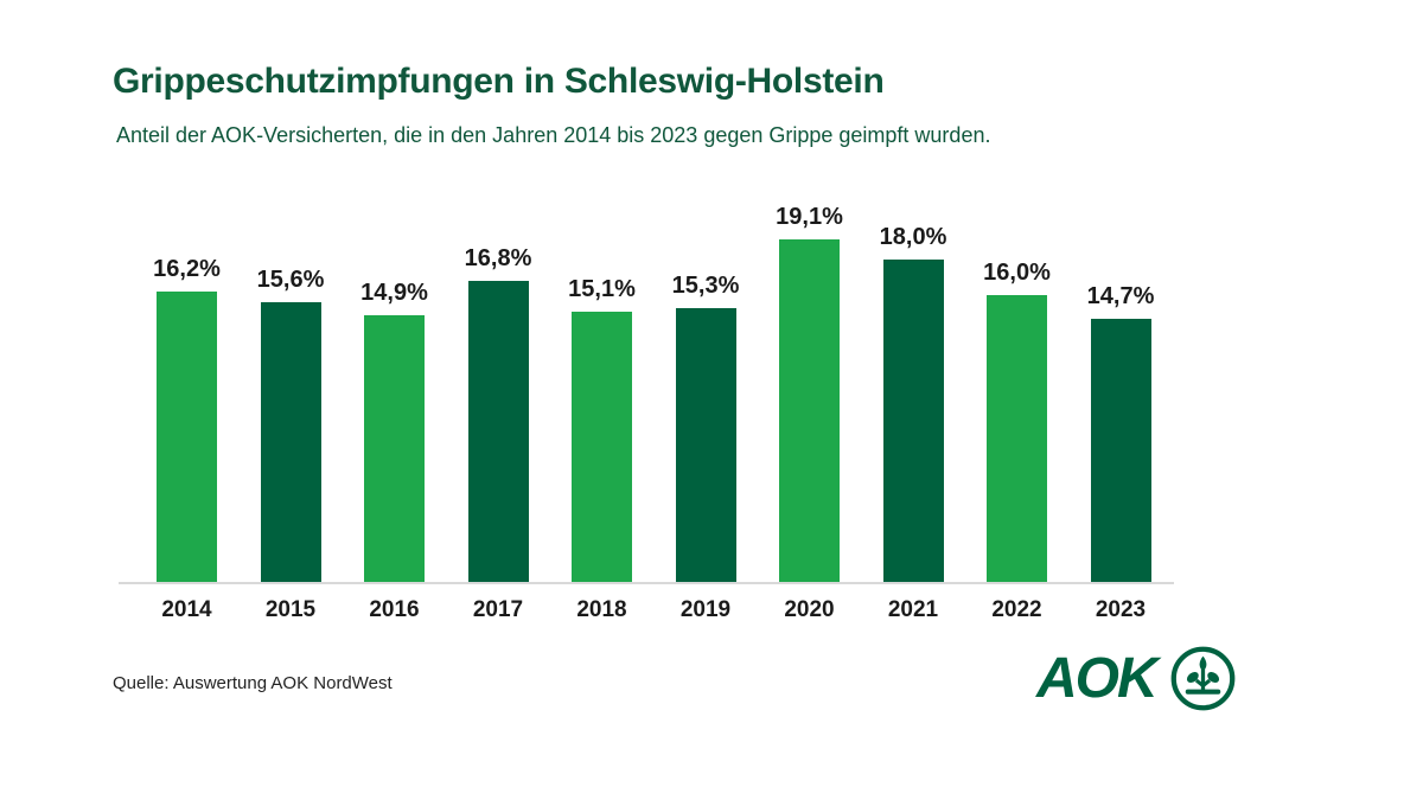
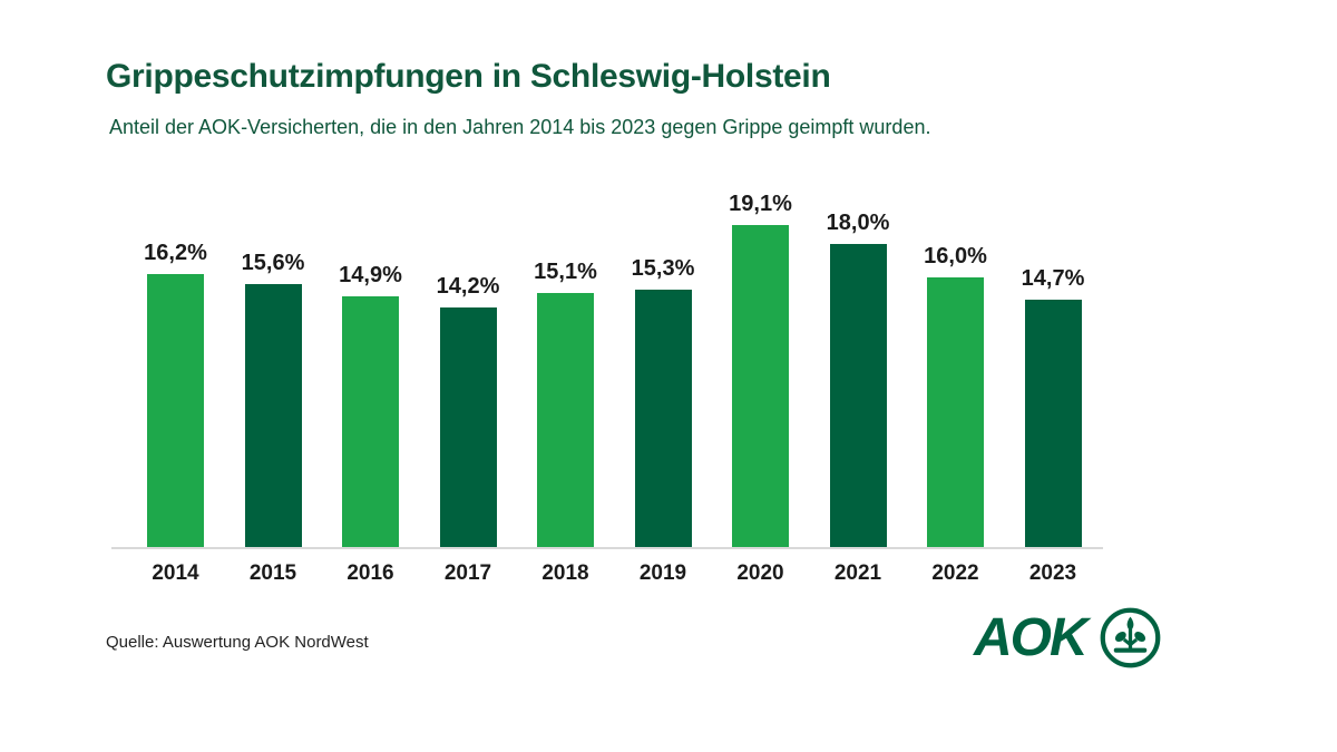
2017: 16,8% -> 14,2%
